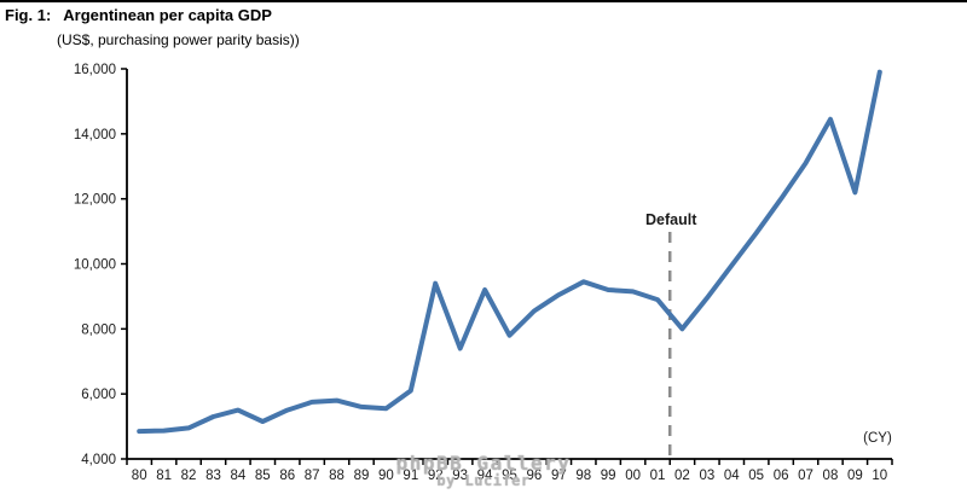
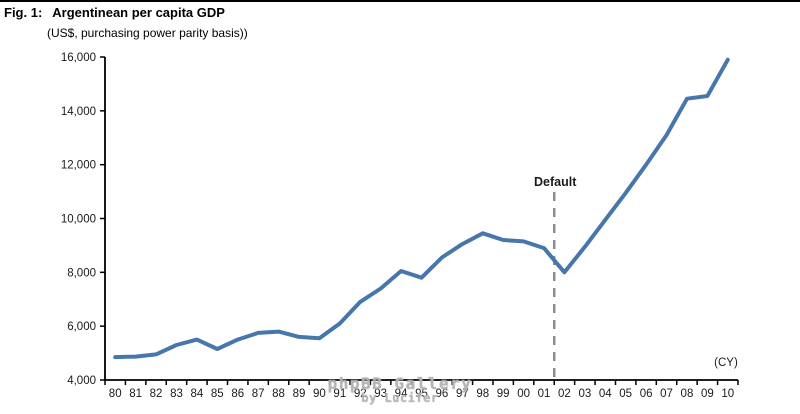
92: 9400 -> 6900
94: 9200 -> 8000
09: 12200 -> 14600
